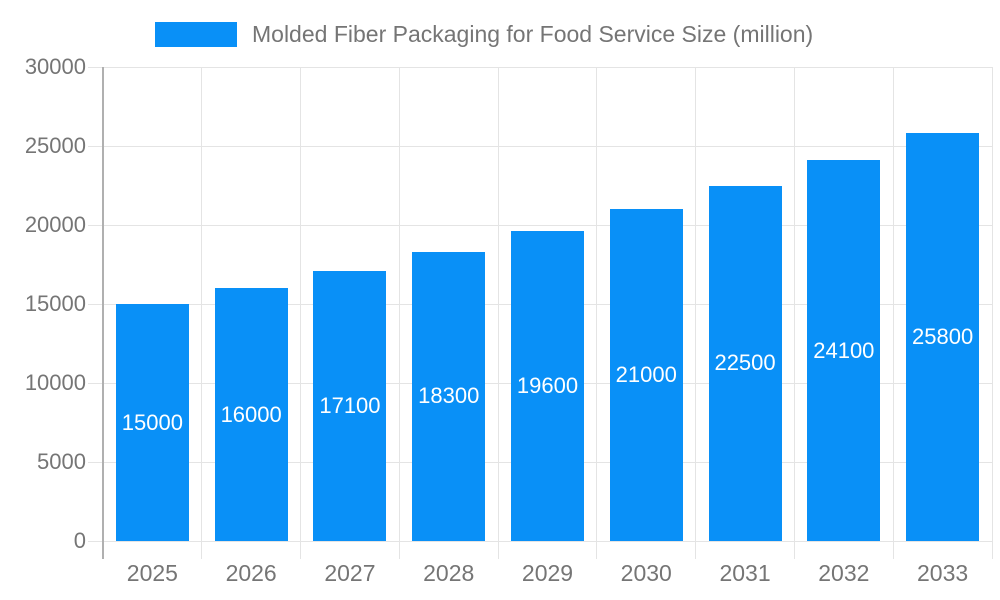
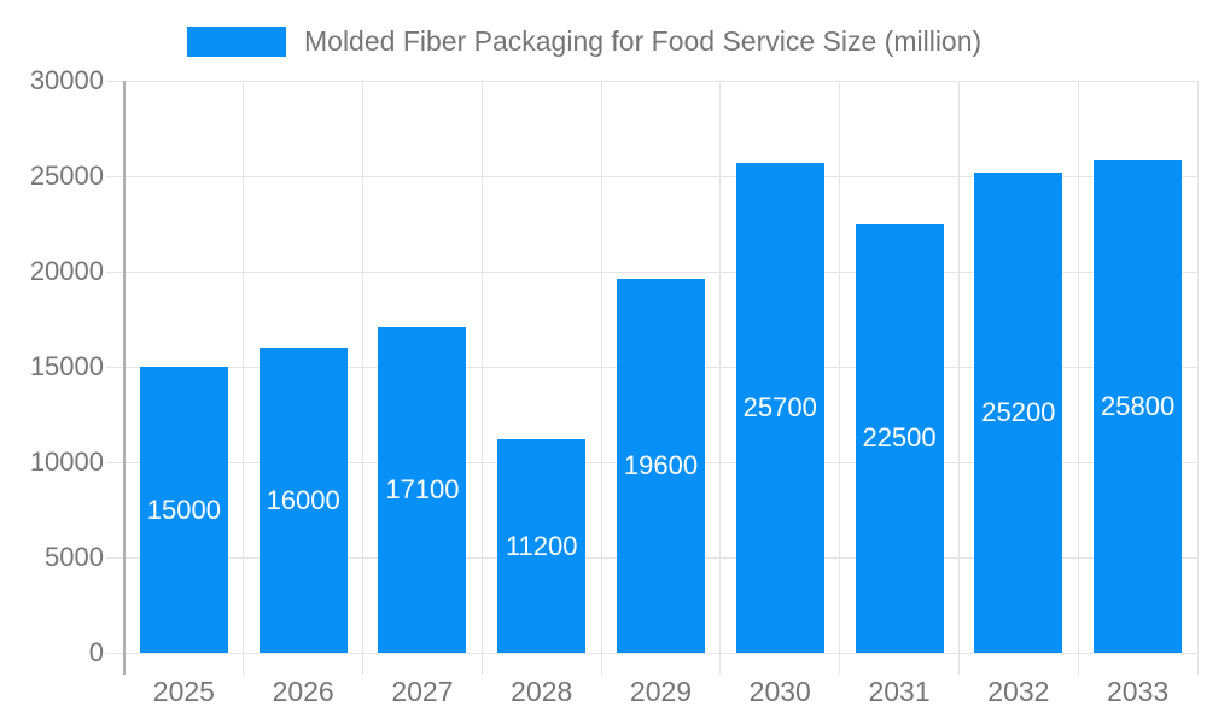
2028: 18300 -> 11200
2030: 21000 -> 25700
2032: 24100 -> 25200
